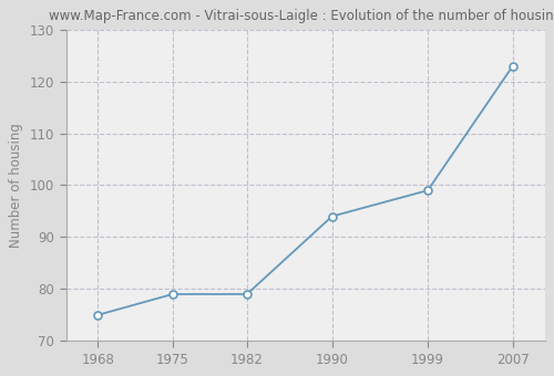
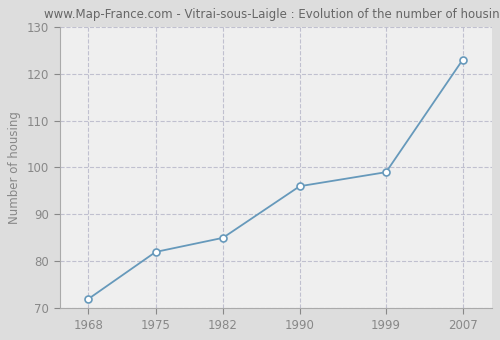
1968: 75 -> 72
1975: 79 -> 82
1982: 79 -> 85
1990: 94 -> 96
